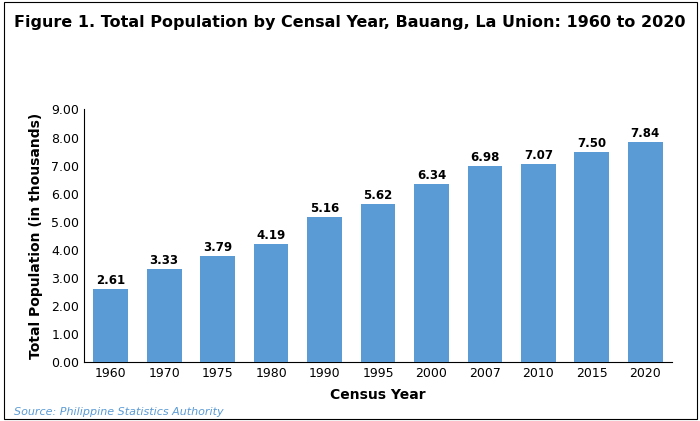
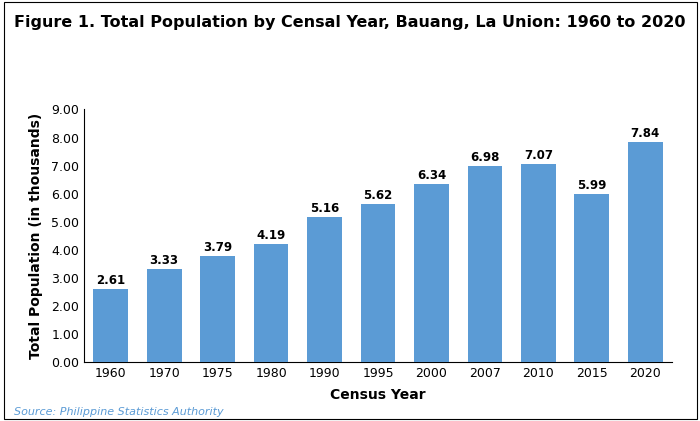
2015: 7.50 -> 5.99
